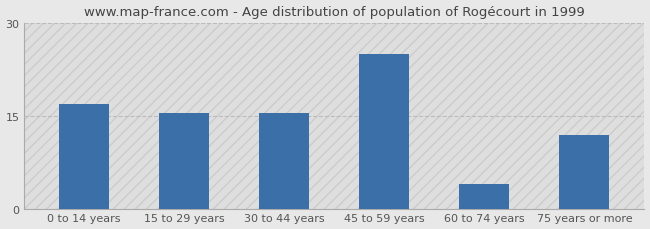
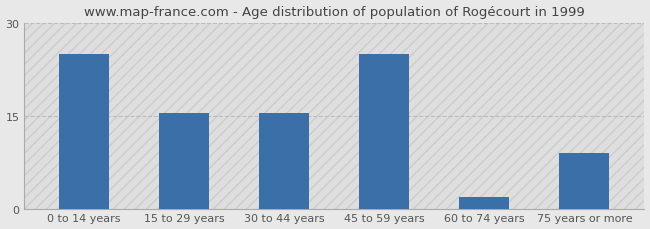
0 to 14 years: 17.0 -> 25.0
60 to 74 years: 4.0 -> 2.0
75 years or more: 12.0 -> 9.0
